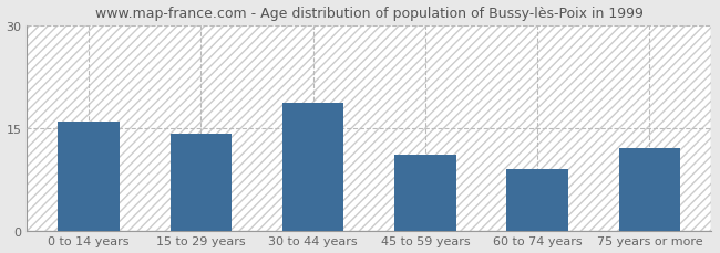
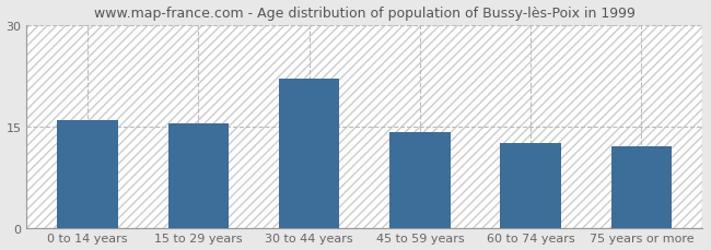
15 to 29 years: 14.2 -> 15.5
30 to 44 years: 18.6 -> 22.0
45 to 59 years: 11.0 -> 14.2
60 to 74 years: 9.0 -> 12.5
